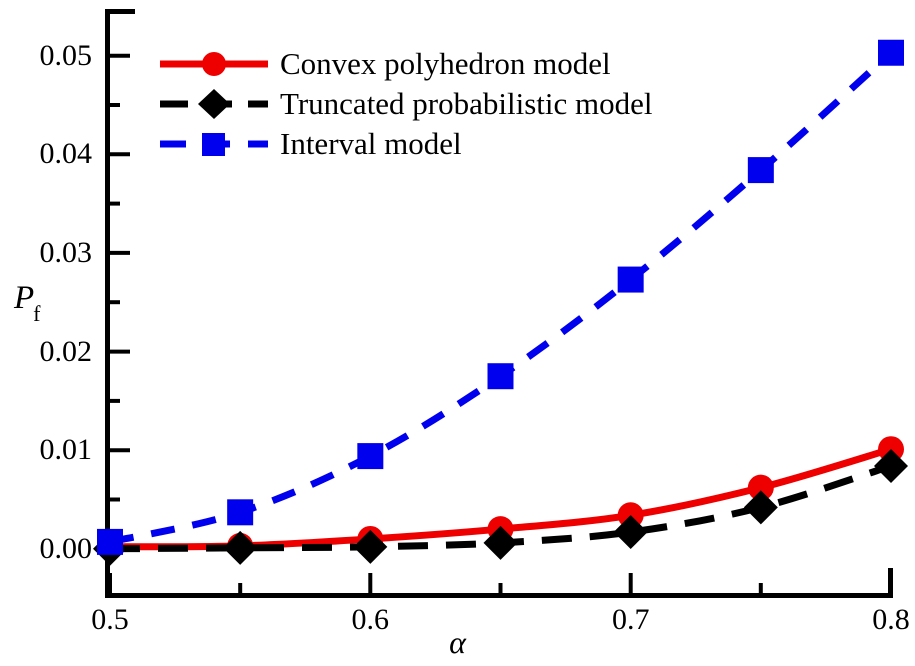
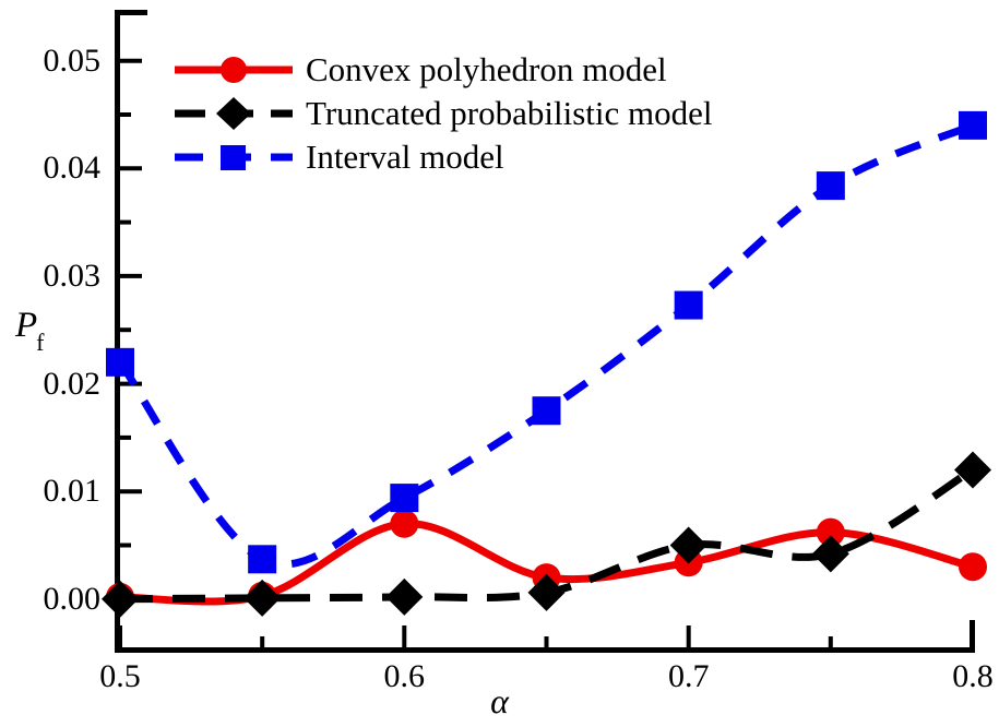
Interval model/0.5: 0.001 -> 0.022
Convex polyhedron model/0.6: 0.001 -> 0.007
Truncated probabilistic model/0.7: 0.002 -> 0.005
Convex polyhedron model/0.8: 0.010 -> 0.003
Truncated probabilistic model/0.8: 0.008 -> 0.012
Interval model/0.8: 0.050 -> 0.044
